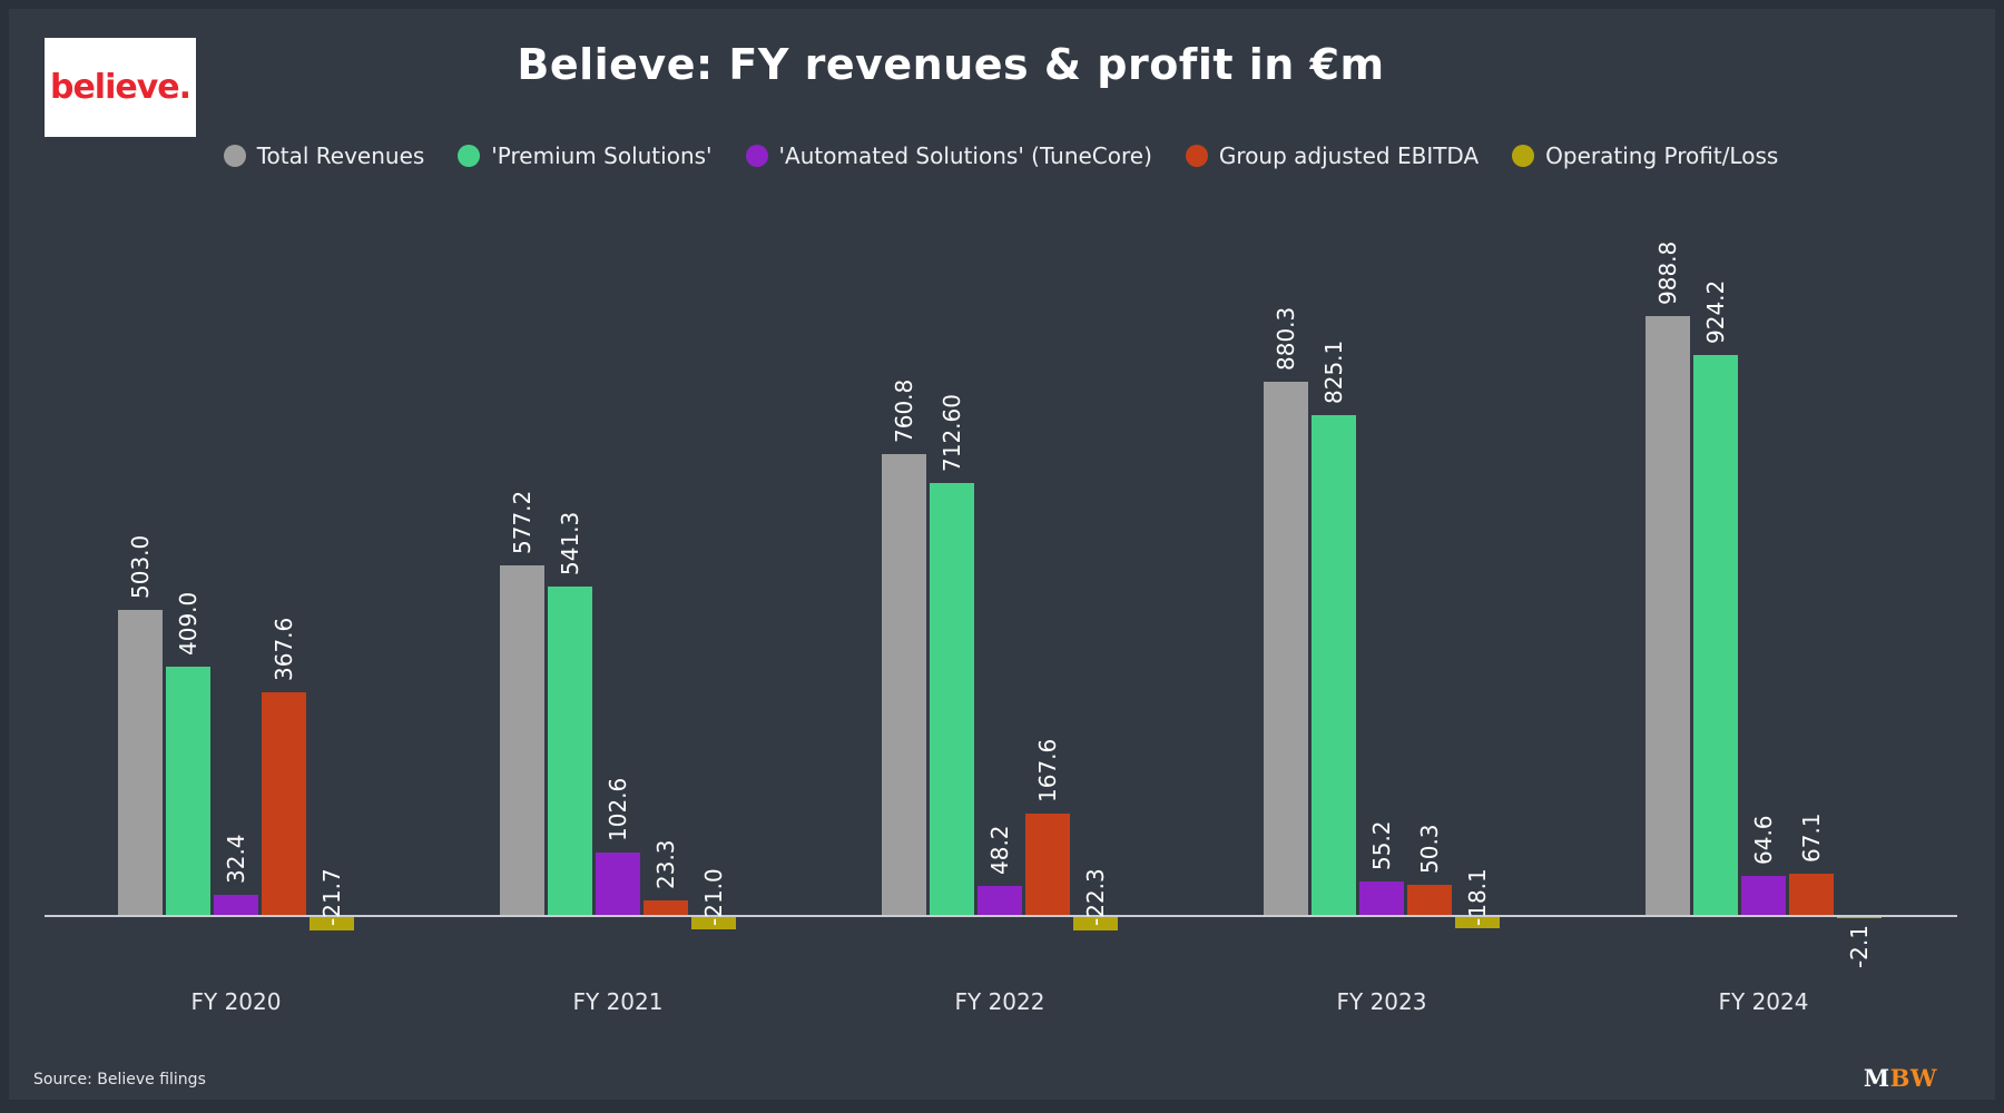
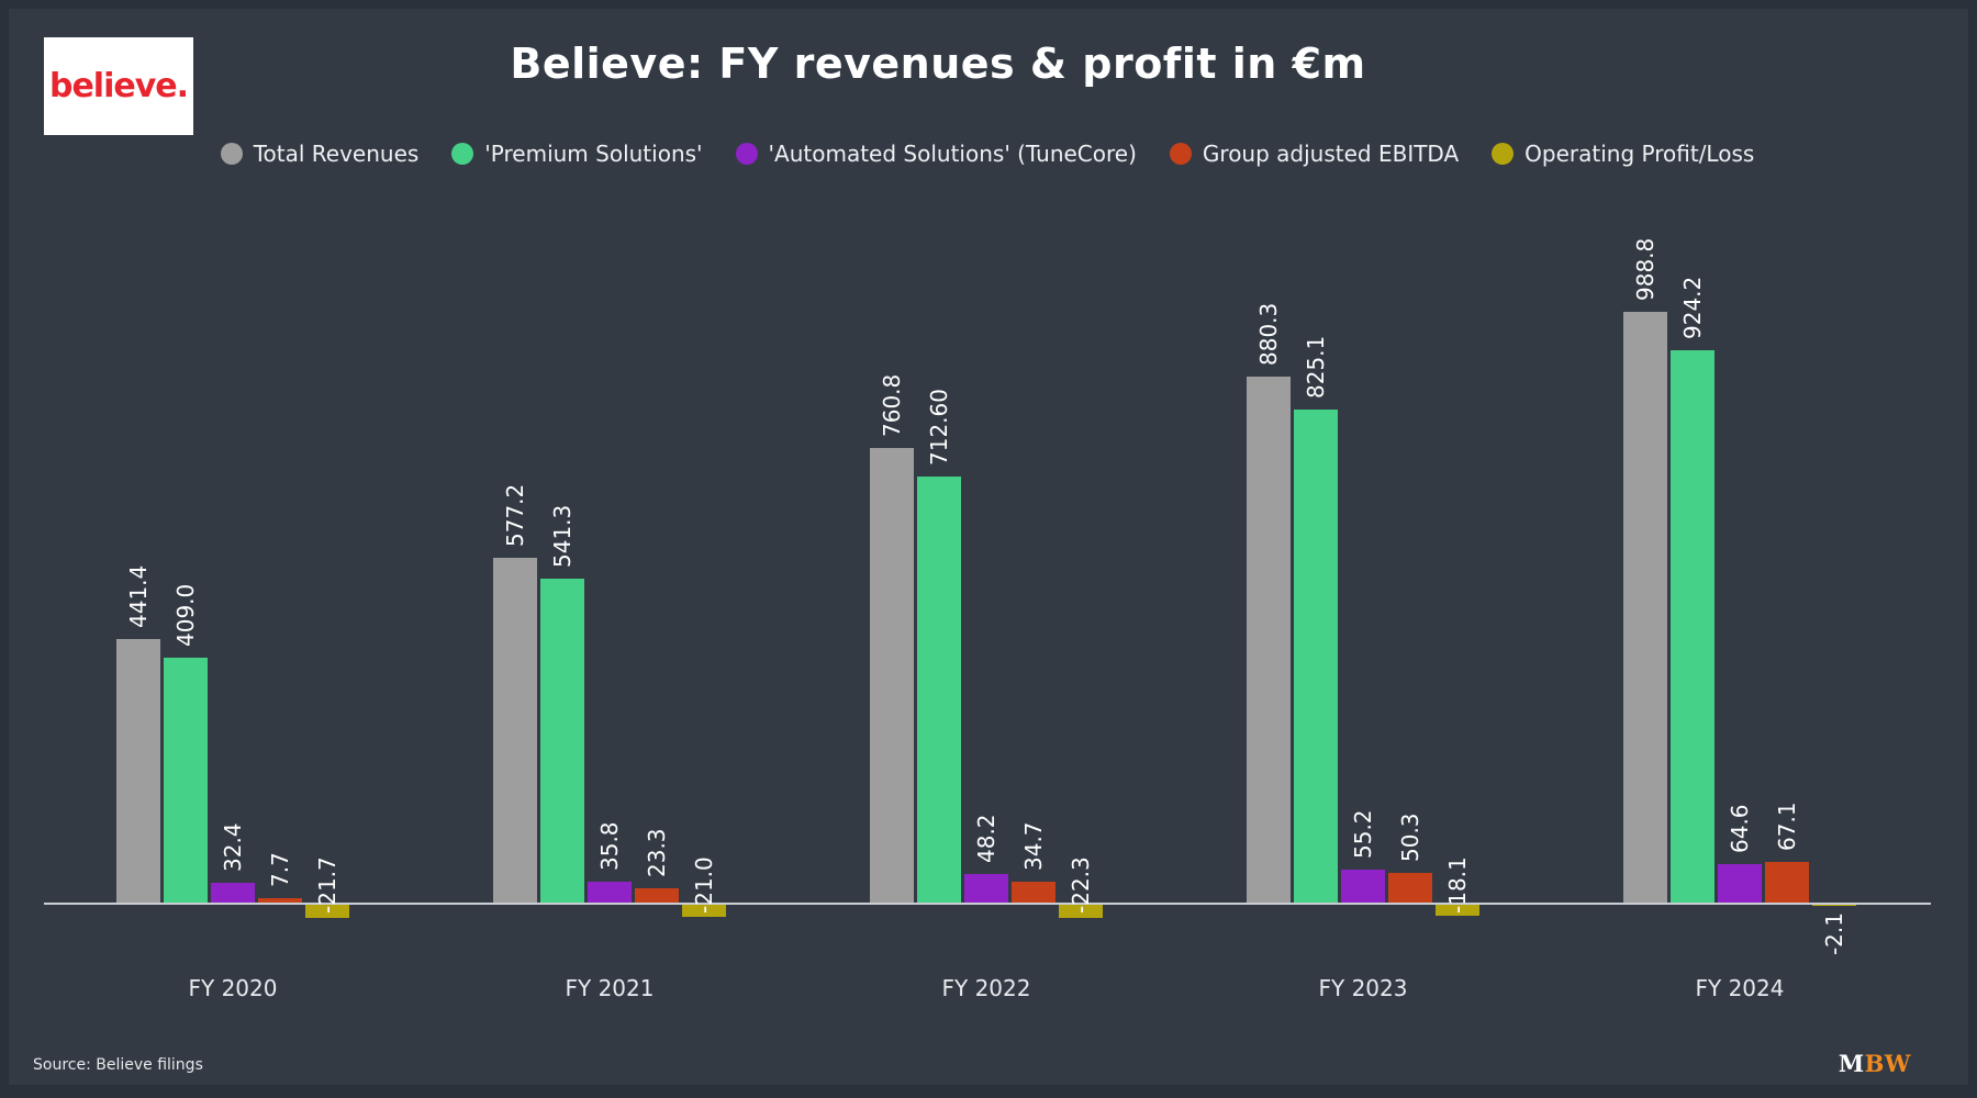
Total Revenues/FY 2020: 503.0 -> 441.4
Group adjusted EBITDA/FY 2020: 367.6 -> 7.7
'Automated Solutions' (TuneCore)/FY 2021: 102.6 -> 35.8
Group adjusted EBITDA/FY 2022: 167.6 -> 34.7
